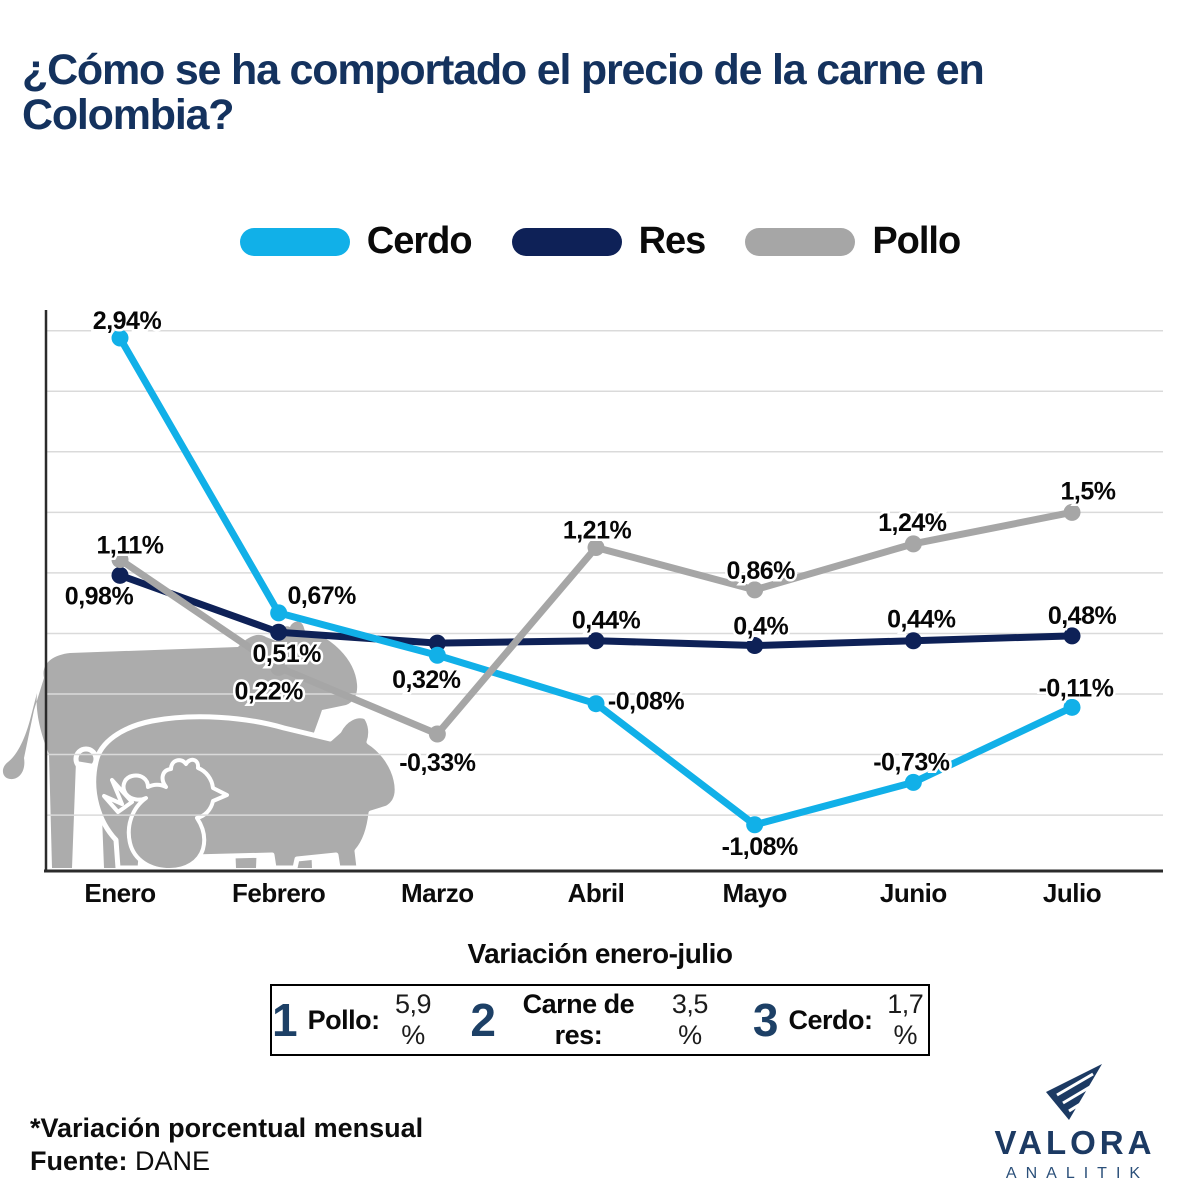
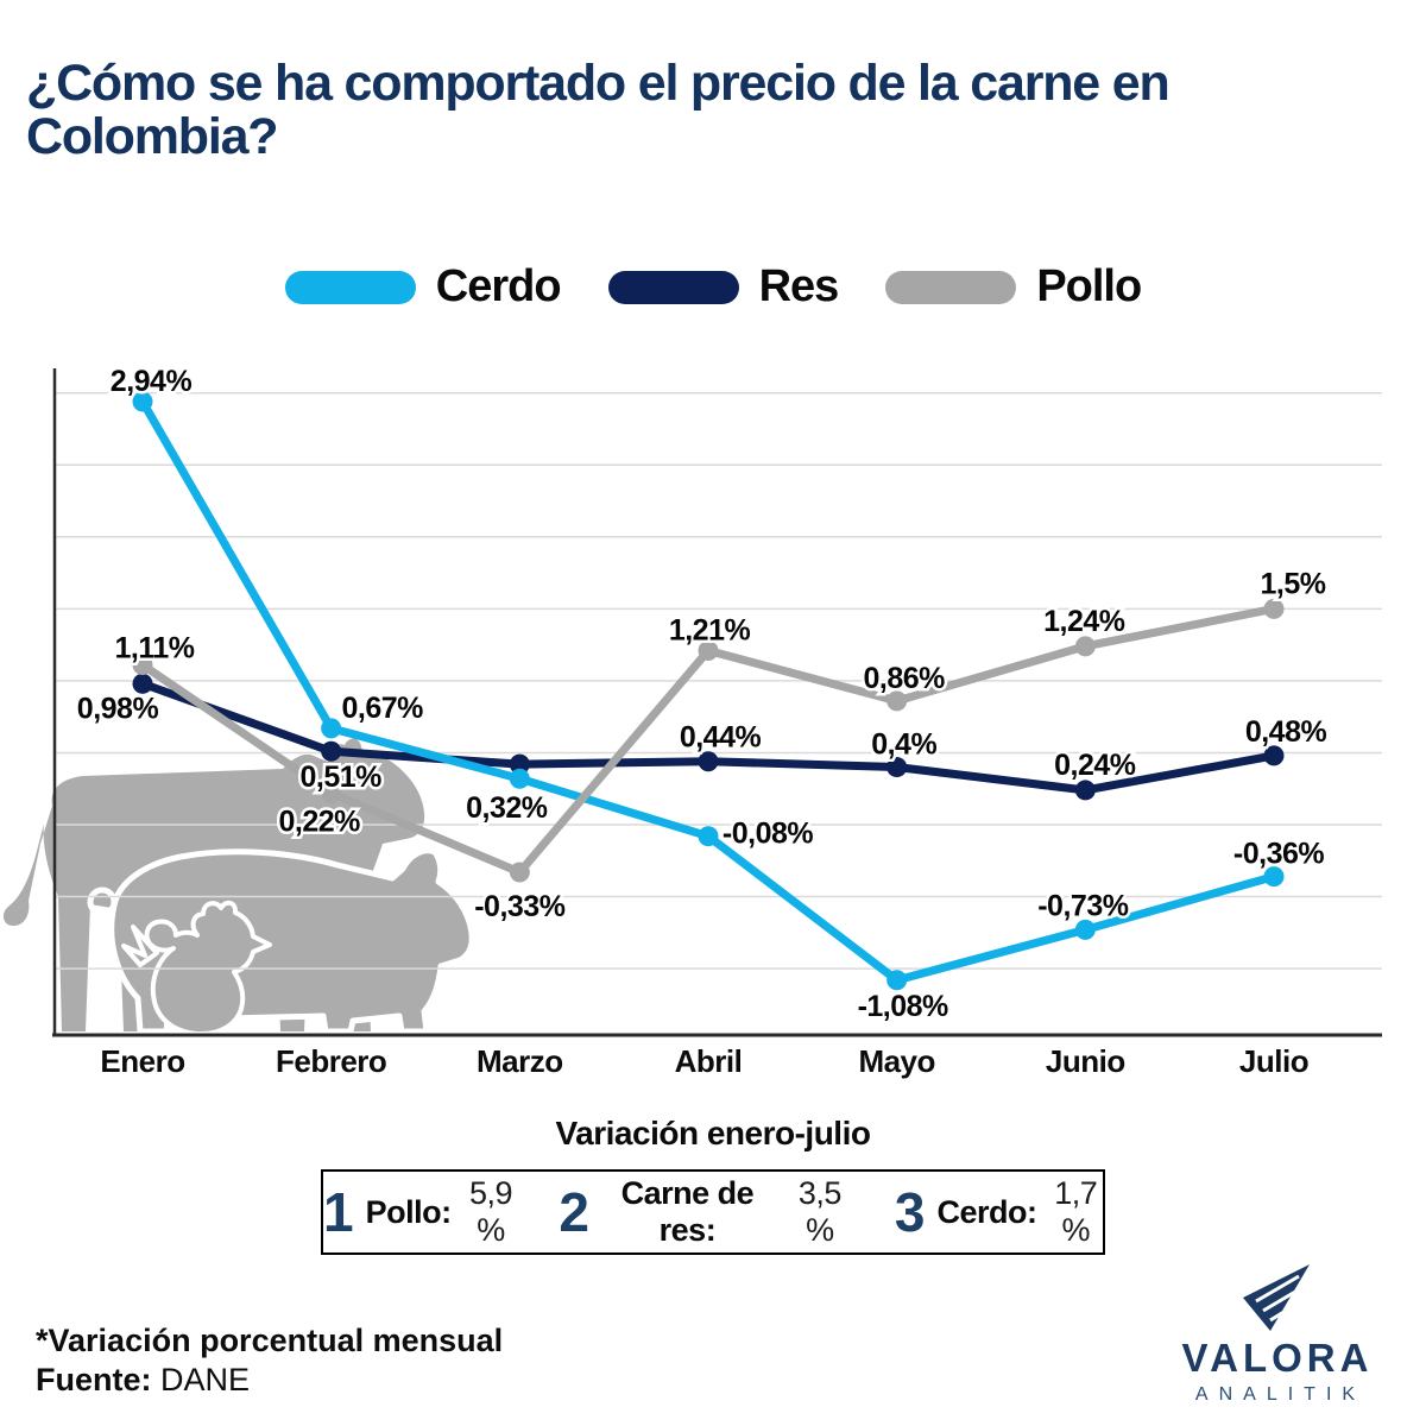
Res/Junio: 0,44% -> 0,24%
Cerdo/Julio: -0,11% -> -0,36%
